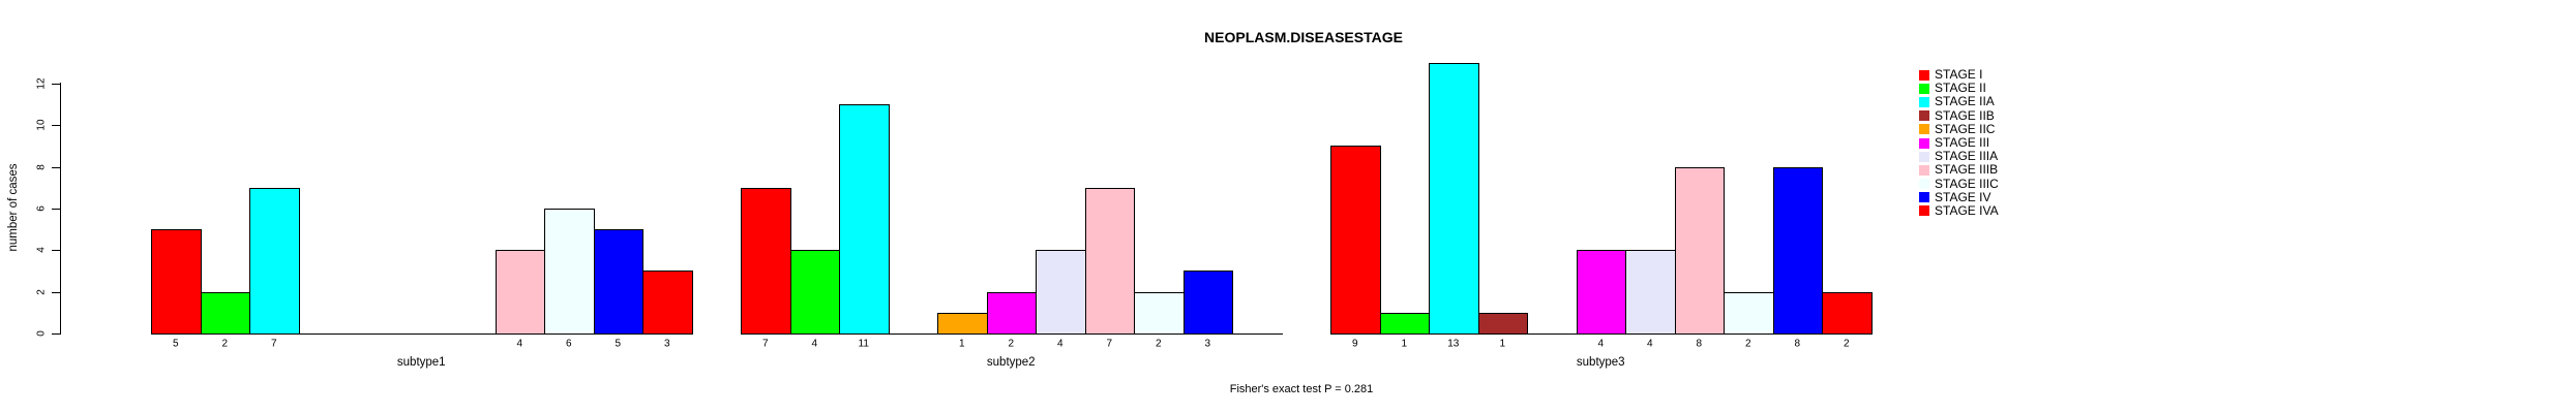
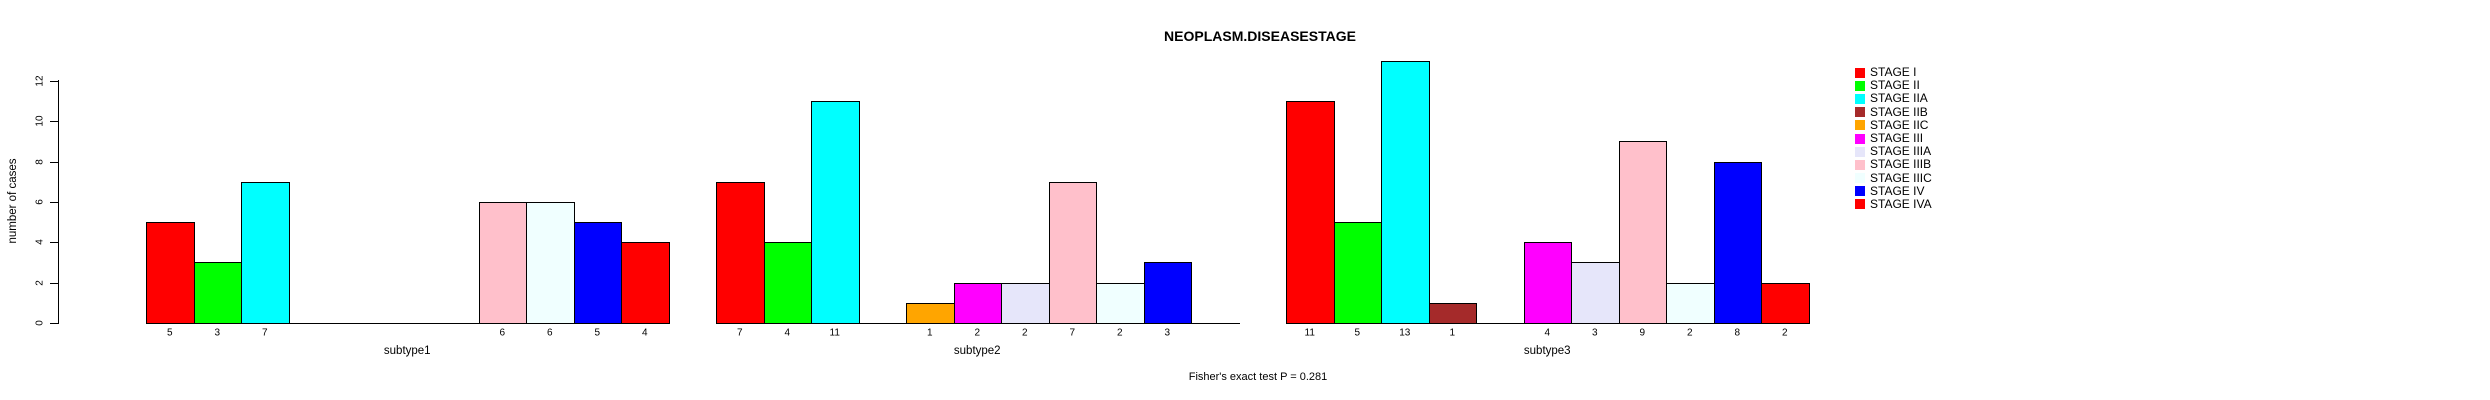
STAGE II/subtype1: 2 -> 3
STAGE IIIB/subtype1: 4 -> 6
STAGE IVA/subtype1: 3 -> 4
STAGE IIIA/subtype2: 4 -> 2
STAGE I/subtype3: 9 -> 11
STAGE II/subtype3: 1 -> 5
STAGE IIIA/subtype3: 4 -> 3
STAGE IIIB/subtype3: 8 -> 9
